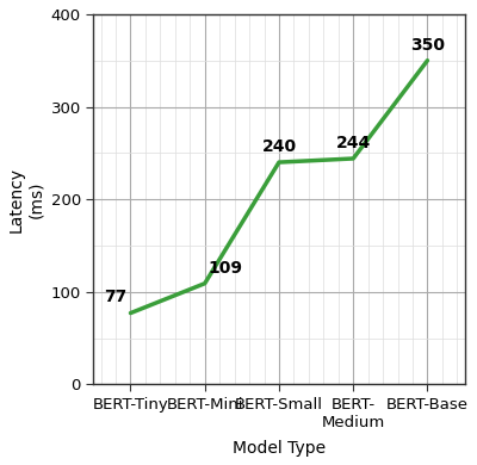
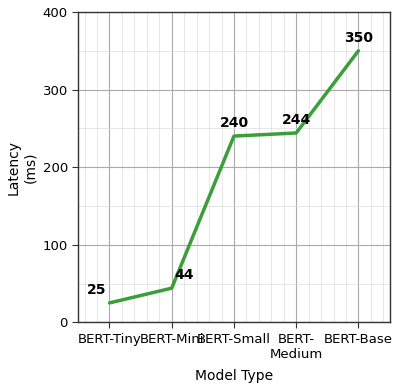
BERT-Tiny: 77 -> 25
BERT-Mini: 109 -> 44
